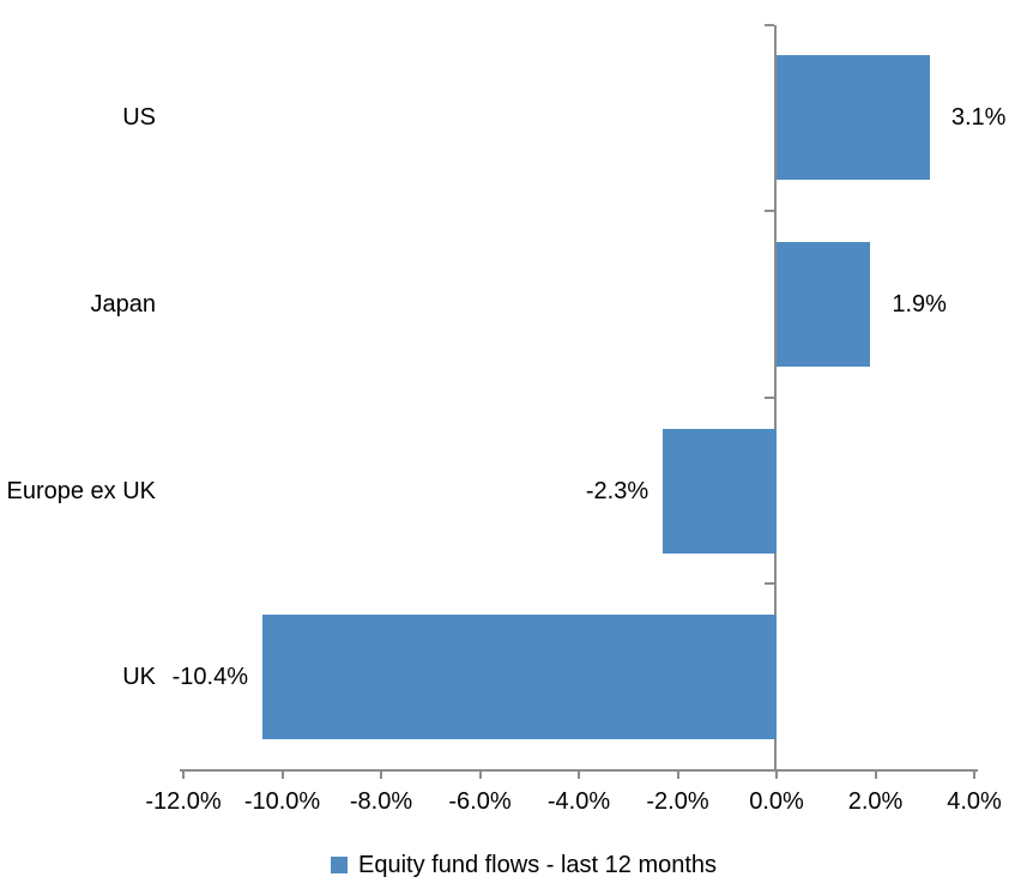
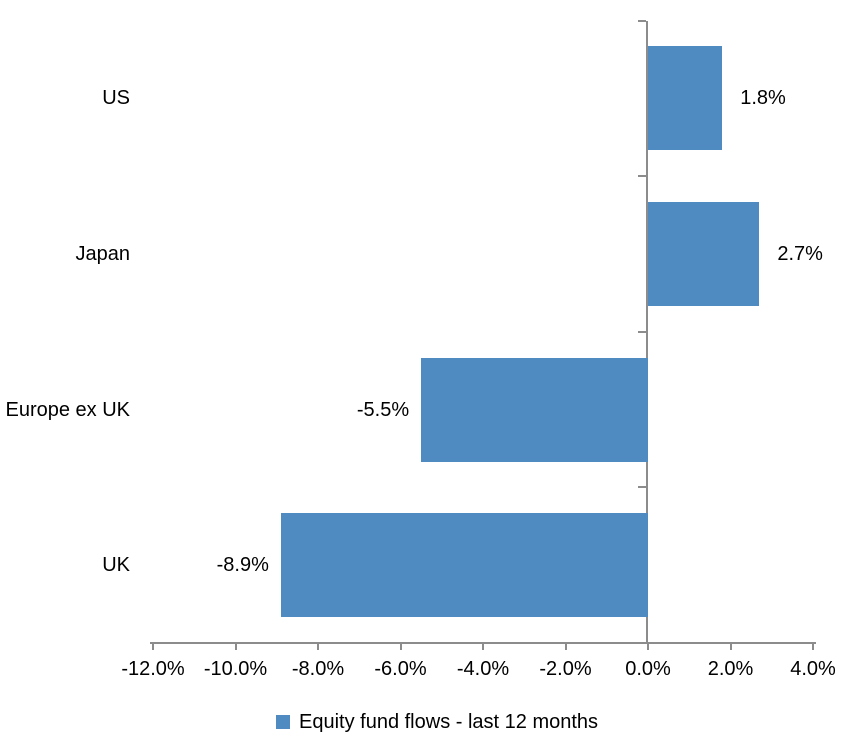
US: 3.1% -> 1.8%
Japan: 1.9% -> 2.7%
Europe ex UK: -2.3% -> -5.5%
UK: -10.4% -> -8.9%
